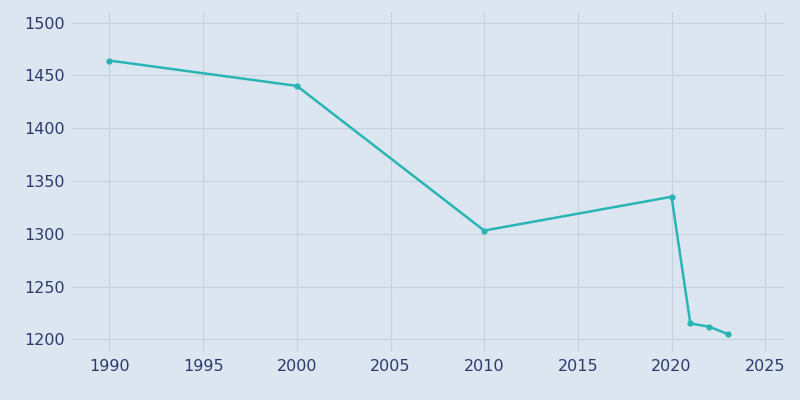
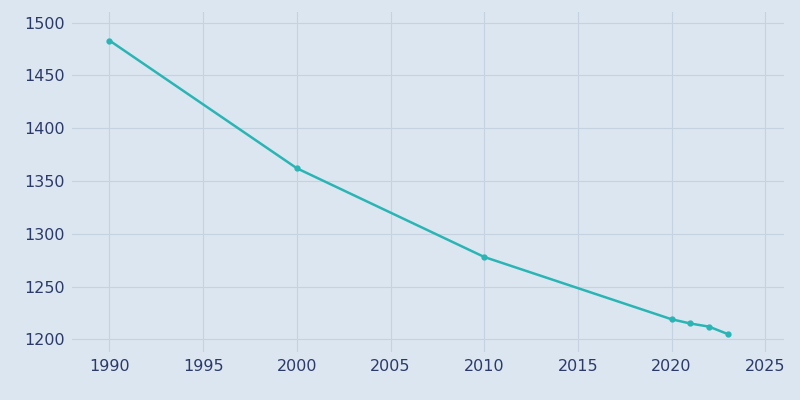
1990: 1464 -> 1483
2000: 1440 -> 1362
2010: 1303 -> 1278
2020: 1335 -> 1219
